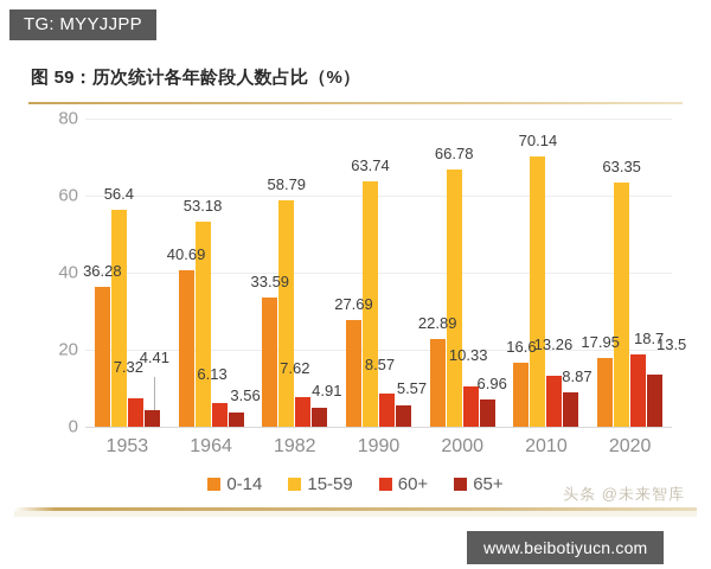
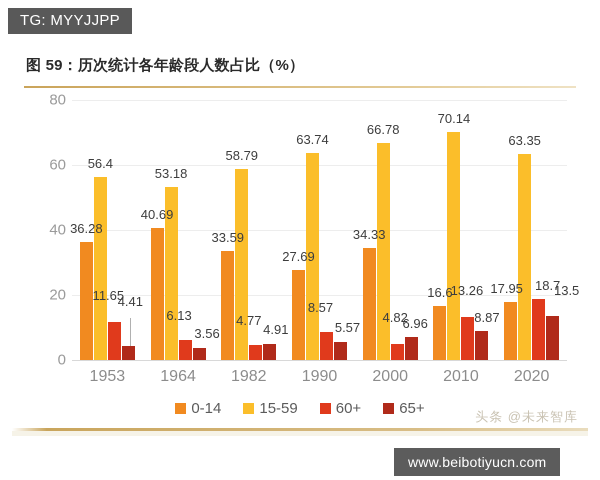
60+/1953: 7.32 -> 11.65
60+/1982: 7.62 -> 4.77
0-14/2000: 22.89 -> 34.33
60+/2000: 10.33 -> 4.82
